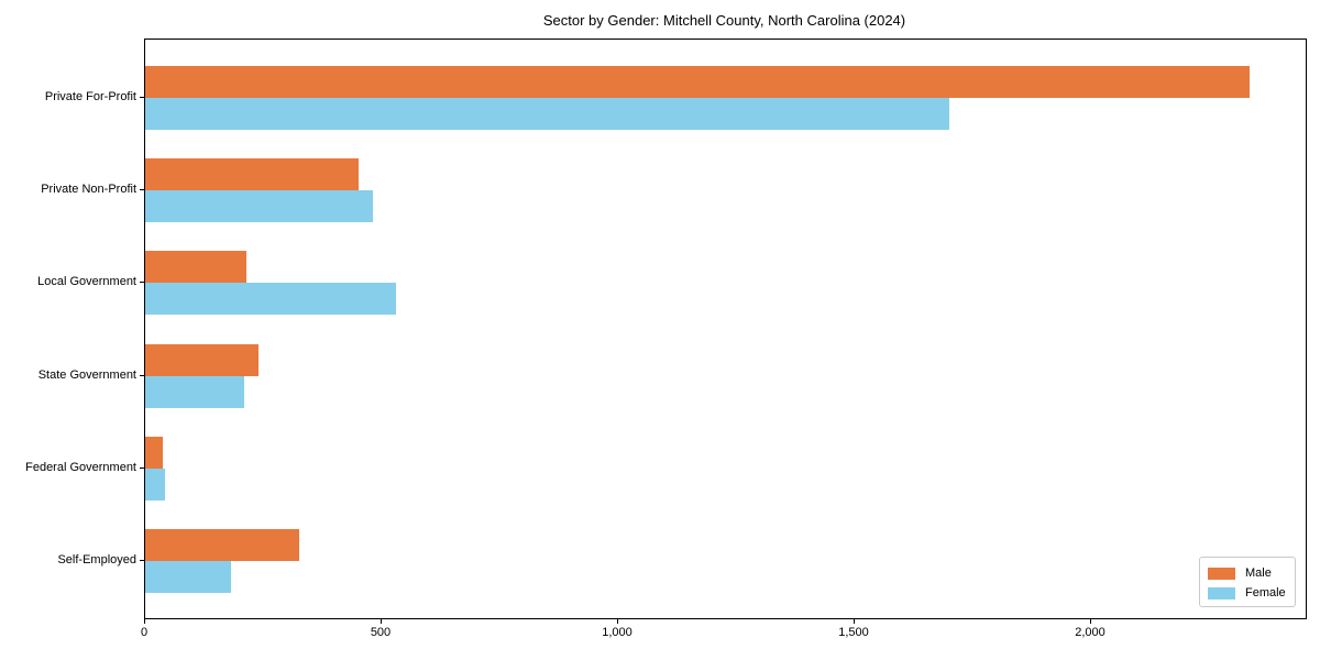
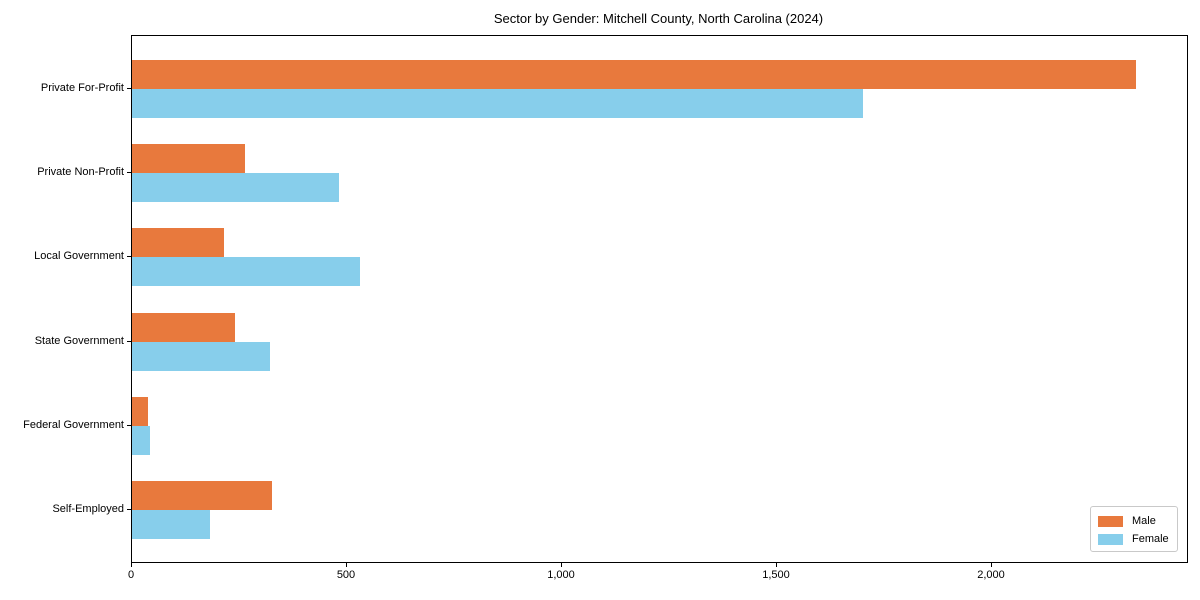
Male/Private Non-Profit: 450 -> 260
Female/State Government: 210 -> 320
